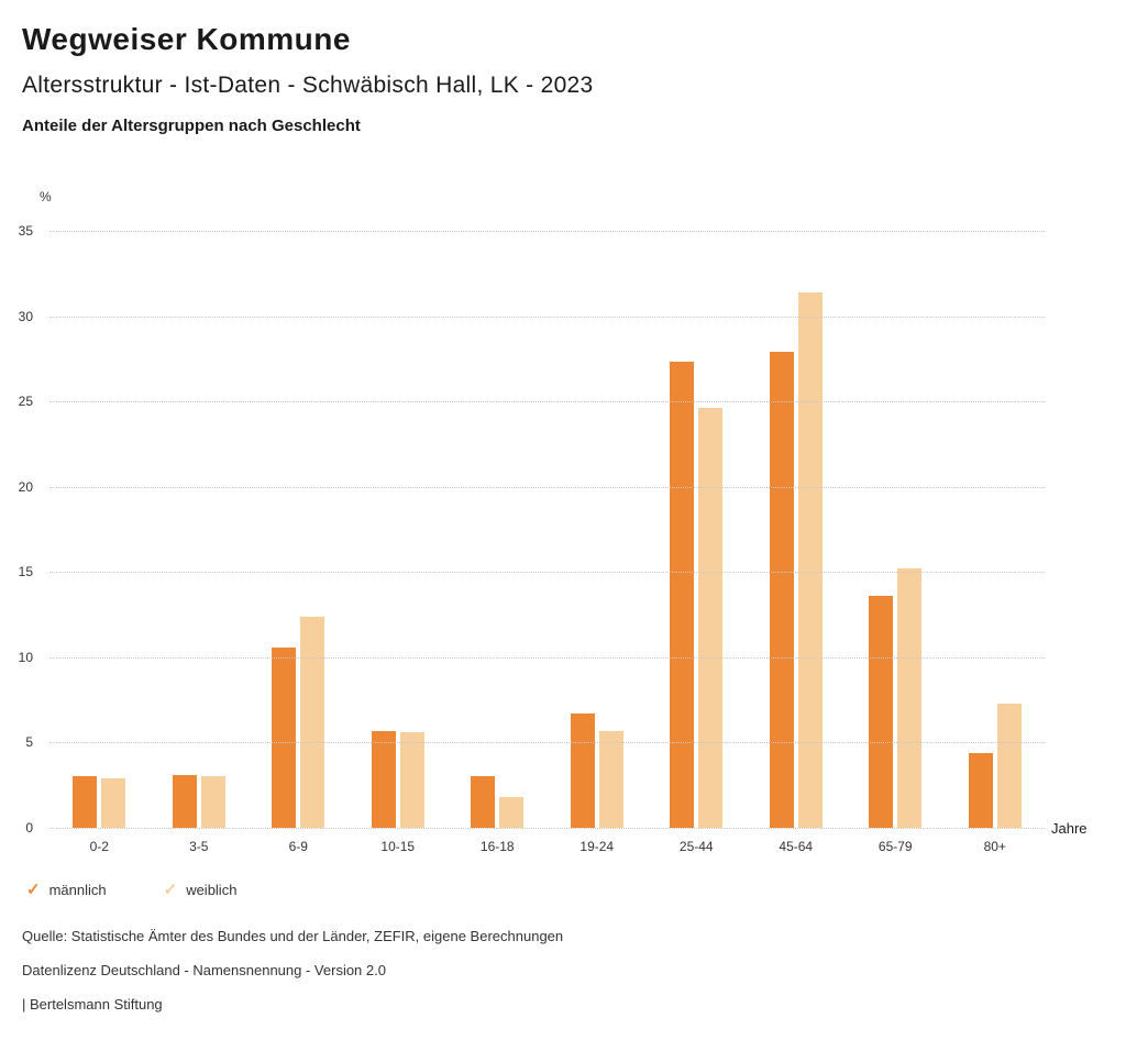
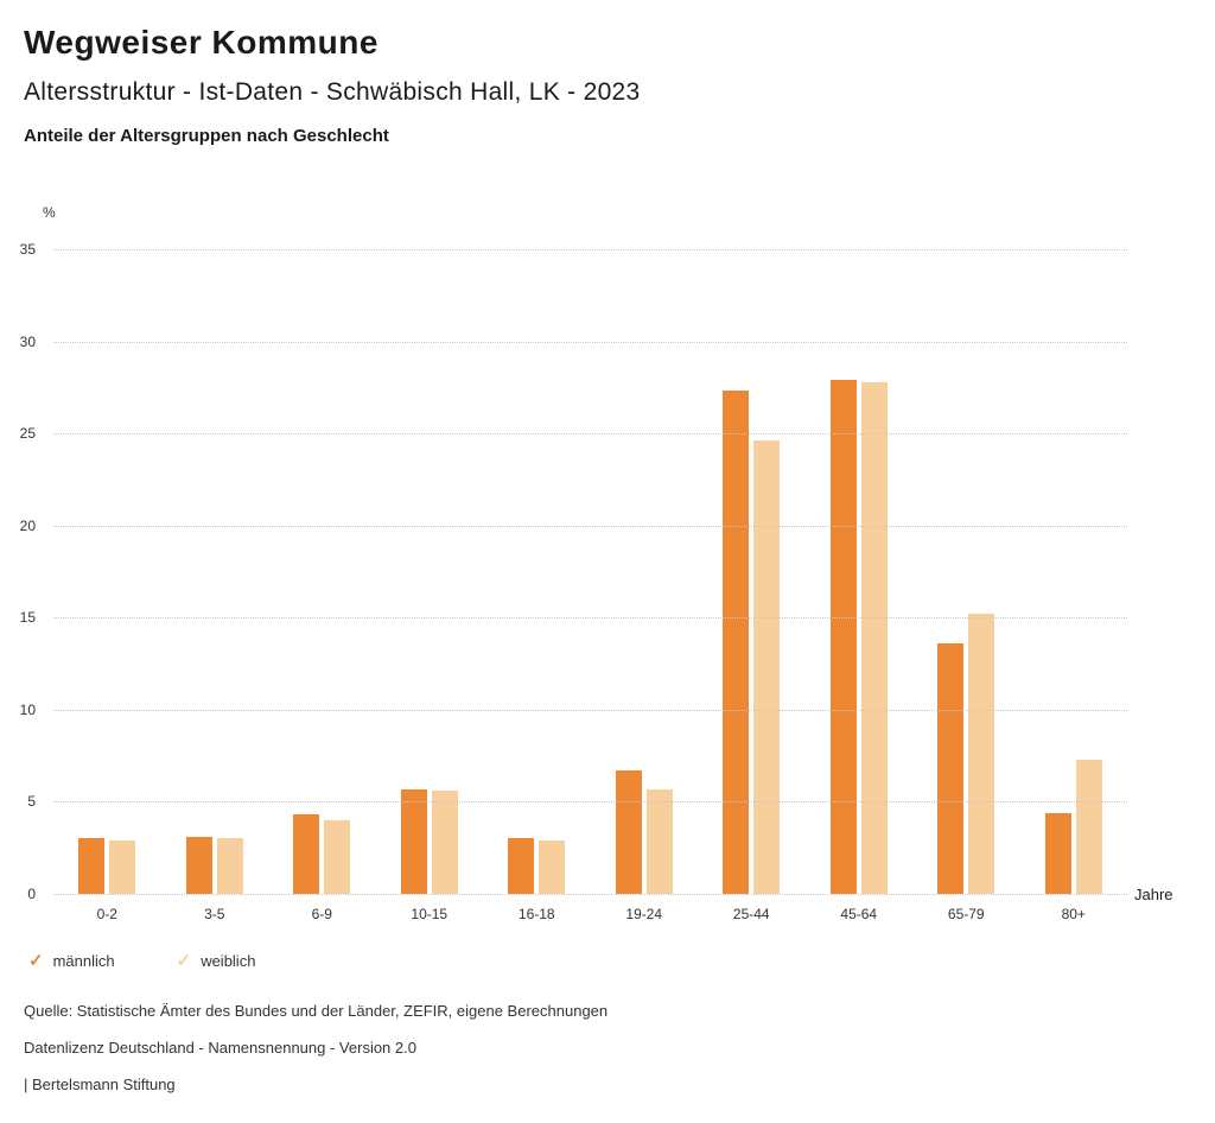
männlich/6-9: 10.6 -> 4.3
weiblich/6-9: 12.4 -> 4.0
weiblich/16-18: 1.8 -> 2.9
weiblich/45-64: 31.4 -> 27.8
